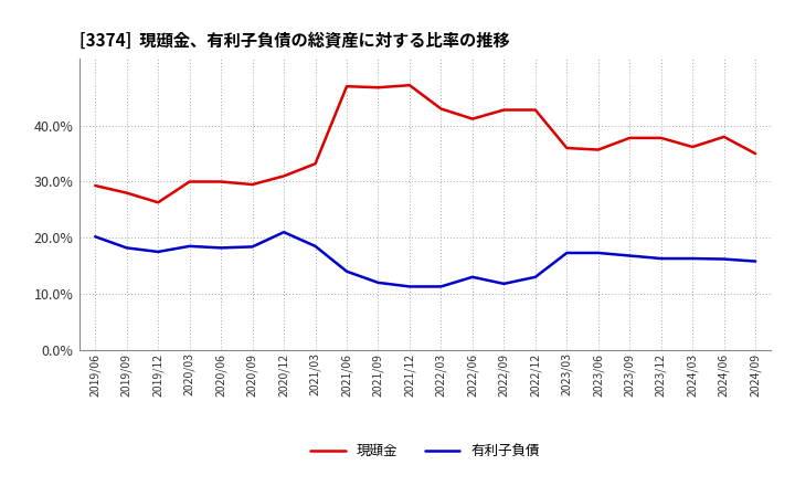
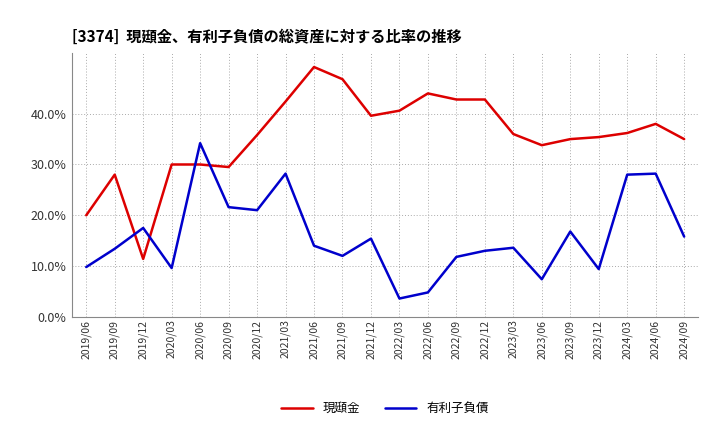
現頲金/2019/06: 29.3% -> 20.0%
有利子負債/2019/06: 20.2% -> 9.8%
有利子負債/2019/09: 18.2% -> 13.4%
現頲金/2019/12: 26.3% -> 11.4%
有利子負債/2020/03: 18.5% -> 9.6%
有利子負債/2020/06: 18.2% -> 34.2%
有利子負債/2020/09: 18.4% -> 21.6%
現頲金/2020/12: 31.0% -> 35.8%
現頲金/2021/03: 33.2% -> 42.4%
有利子負債/2021/03: 18.5% -> 28.2%
現頲金/2021/06: 47.0% -> 49.2%
現頲金/2021/12: 47.2% -> 39.6%
有利子負債/2021/12: 11.3% -> 15.4%
現頲金/2022/03: 43.0% -> 40.6%
有利子負債/2022/03: 11.3% -> 3.6%
現頲金/2022/06: 41.2% -> 44.0%
有利子負債/2022/06: 13.0% -> 4.8%
有利子負債/2023/03: 17.3% -> 13.6%
現頲金/2023/06: 35.7% -> 33.8%
有利子負債/2023/06: 17.3% -> 7.4%
現頲金/2023/09: 37.8% -> 35.0%
現頲金/2023/12: 37.8% -> 35.4%
有利子負債/2023/12: 16.3% -> 9.4%
有利子負債/2024/03: 16.3% -> 28.0%
有利子負債/2024/06: 16.2% -> 28.2%
